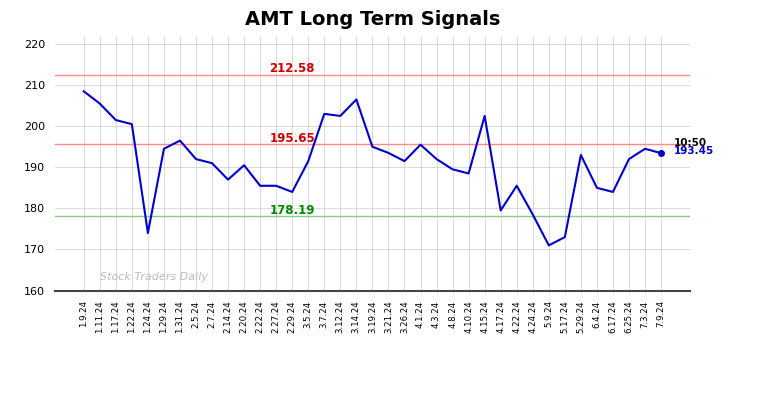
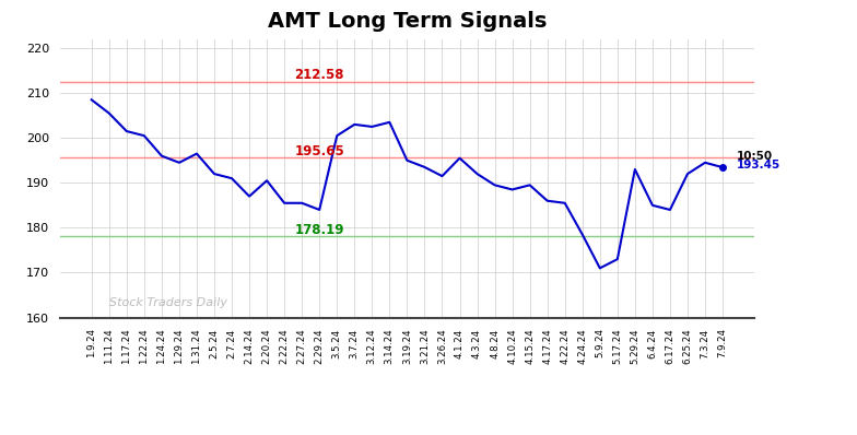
1.24.24: 174.0 -> 196.0
3.5.24: 191.5 -> 200.5
3.14.24: 206.5 -> 203.5
4.15.24: 202.5 -> 189.5
4.17.24: 179.5 -> 186.0
